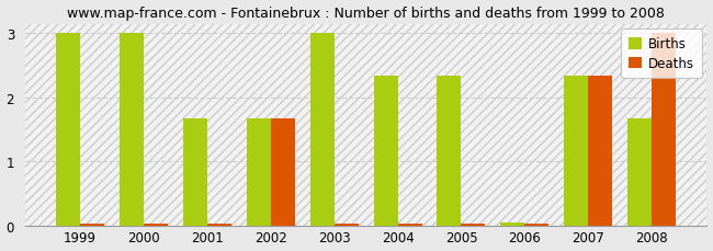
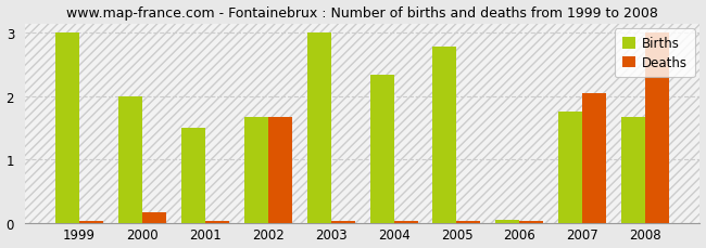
Births/2000: 3.00 -> 2.00
Deaths/2000: 0.02 -> 0.16
Births/2001: 1.67 -> 1.50
Births/2005: 2.33 -> 2.78
Births/2007: 2.33 -> 1.76
Deaths/2007: 2.33 -> 2.04
